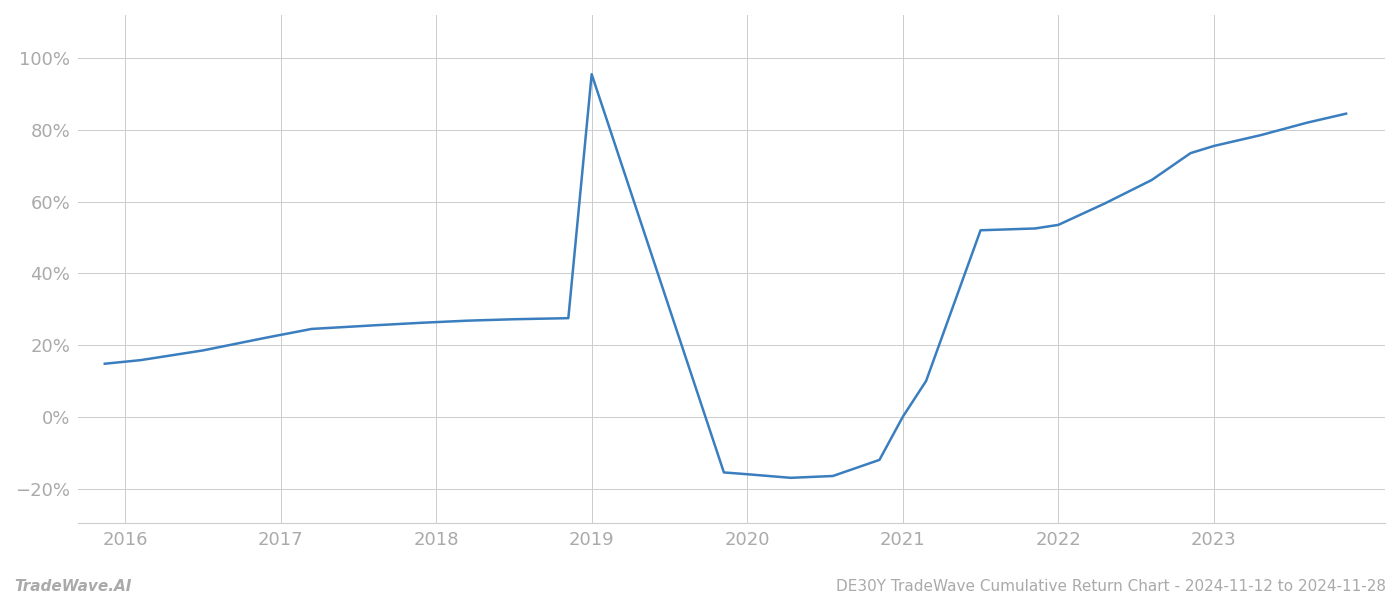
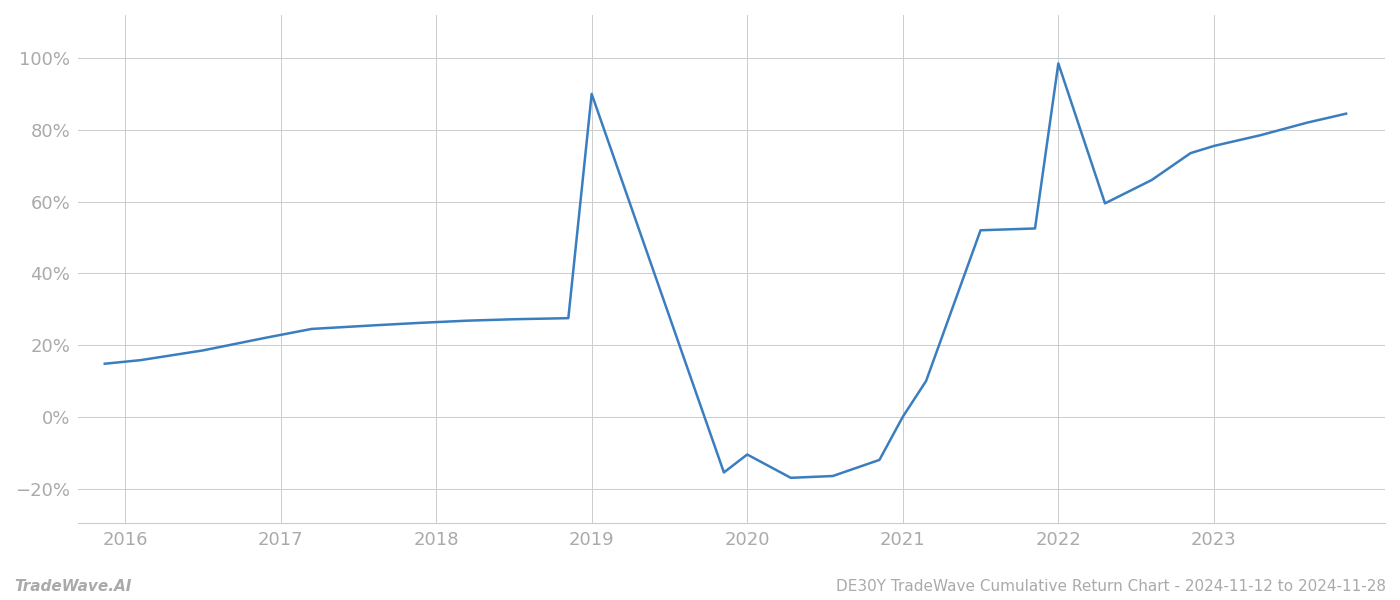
2019: 95.5% -> 90.0%
2020: -16.0% -> -10.5%
2022: 53.5% -> 98.5%
